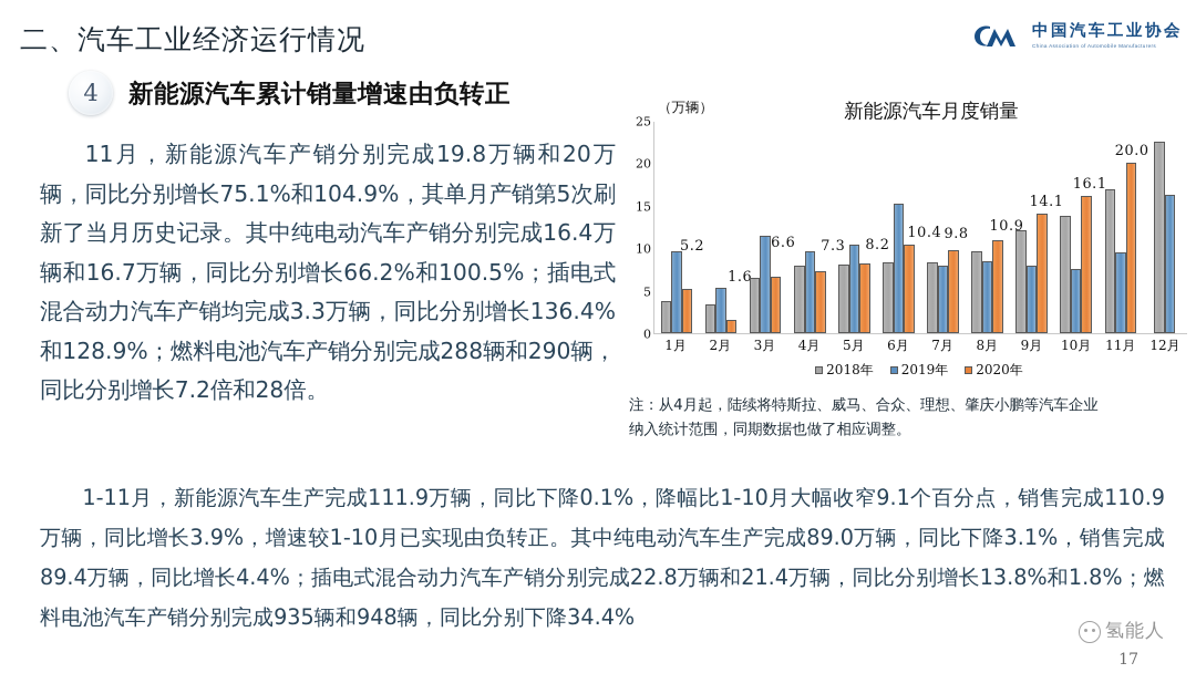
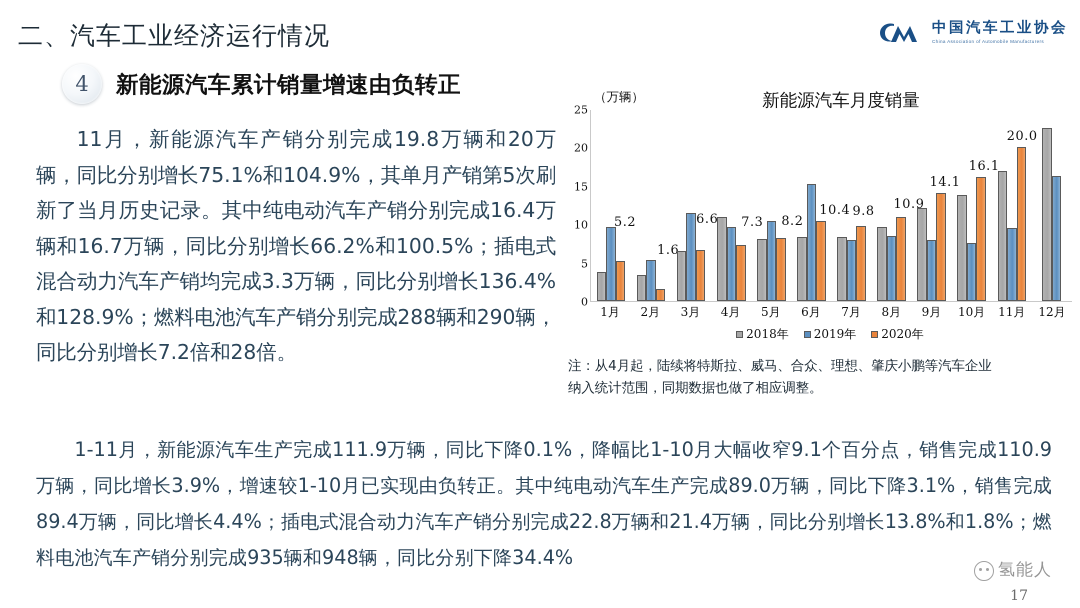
2018年/4月: 8 -> 11
